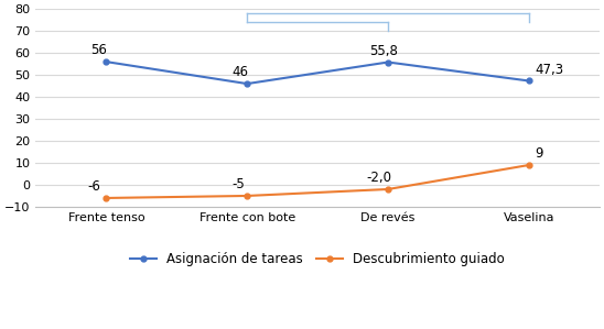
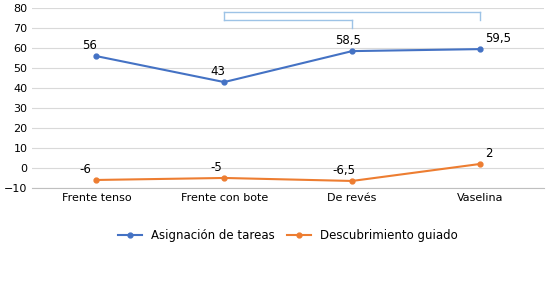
Asignación de tareas/Frente con bote: 46 -> 43
Asignación de tareas/De revés: 55,8 -> 58,5
Descubrimiento guiado/De revés: -2,0 -> -6,5
Asignación de tareas/Vaselina: 47,3 -> 59,5
Descubrimiento guiado/Vaselina: 9 -> 2
